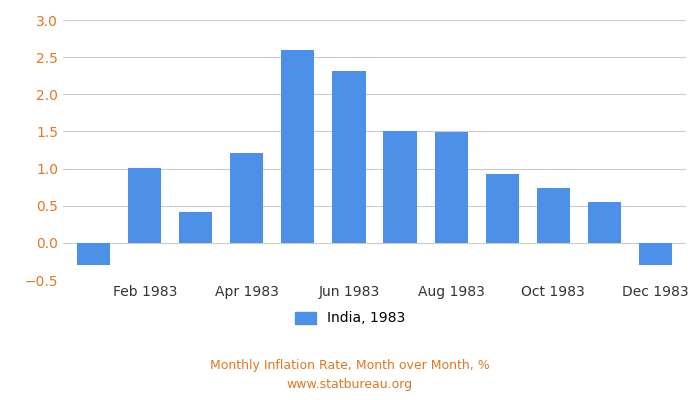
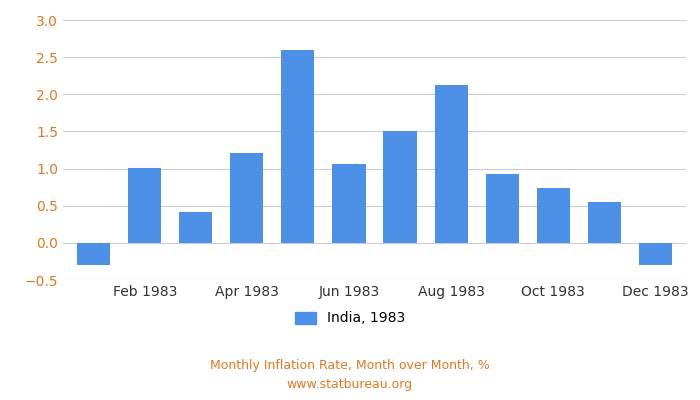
Jun 1983: 2.32 -> 1.06
Aug 1983: 1.49 -> 2.12
